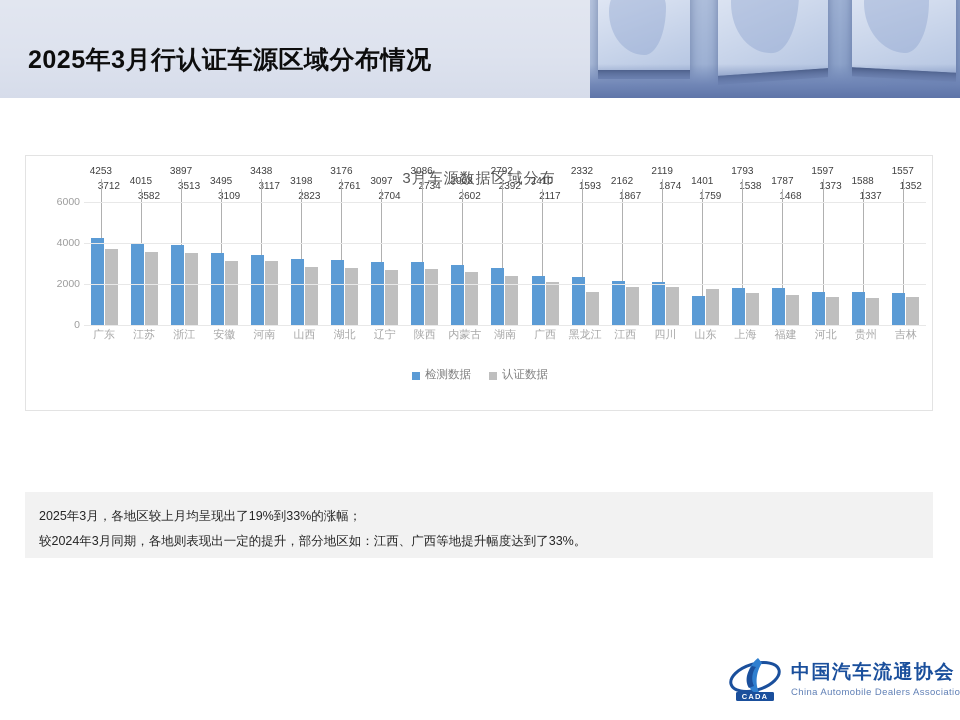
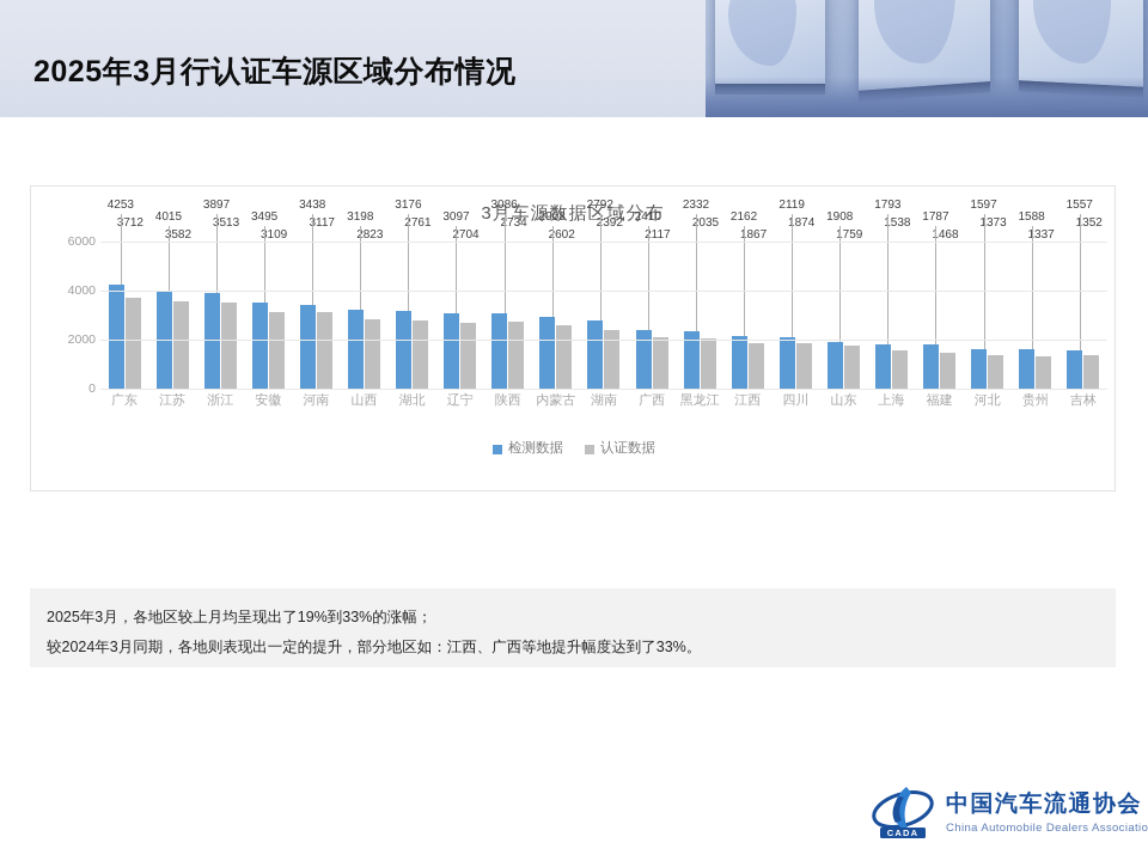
认证数据/黑龙江: 1593 -> 2035
检测数据/山东: 1401 -> 1908
